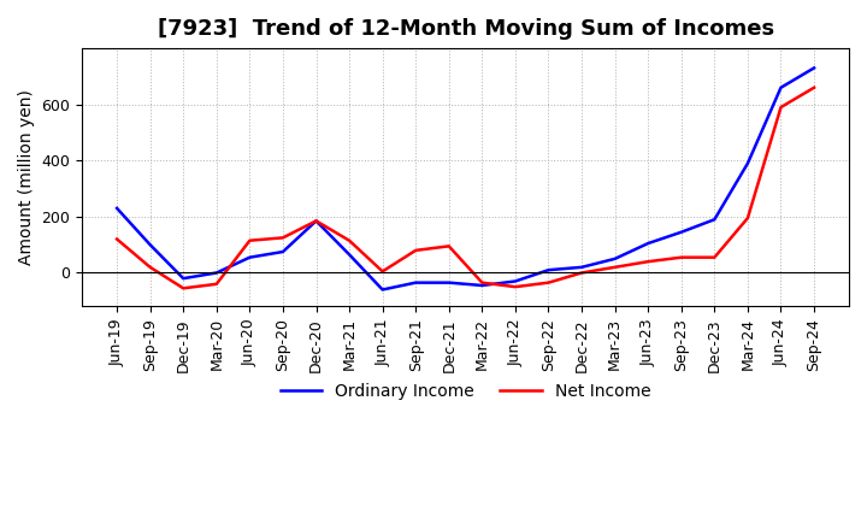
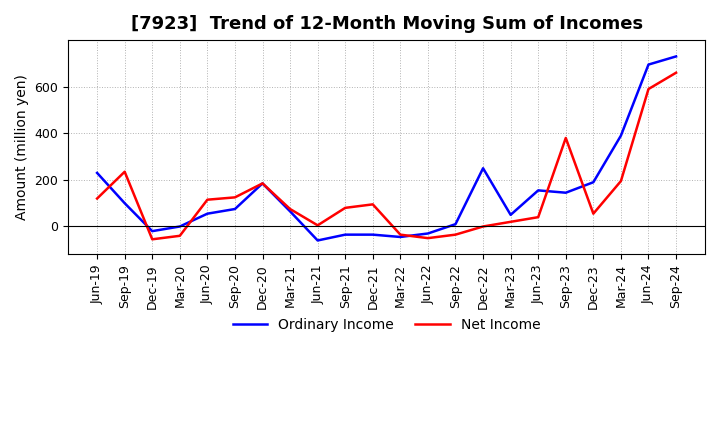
Net Income/Sep-19: 20 -> 235
Net Income/Mar-21: 115 -> 75
Ordinary Income/Dec-22: 20 -> 250
Ordinary Income/Jun-23: 105 -> 155
Net Income/Sep-23: 55 -> 380
Ordinary Income/Jun-24: 660 -> 695
